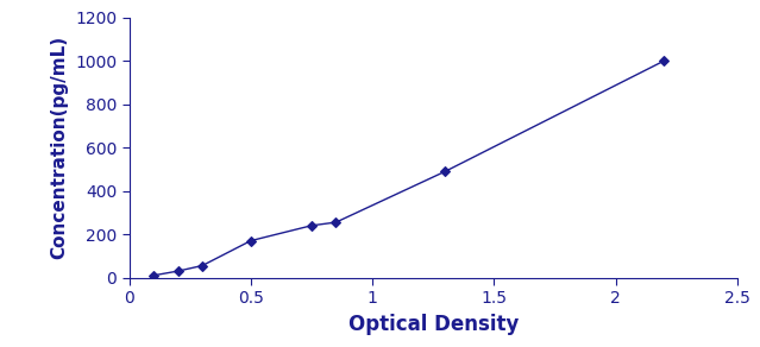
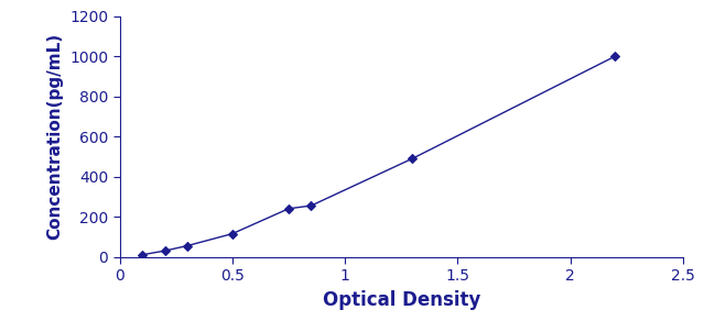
0.5: 170 -> 120
